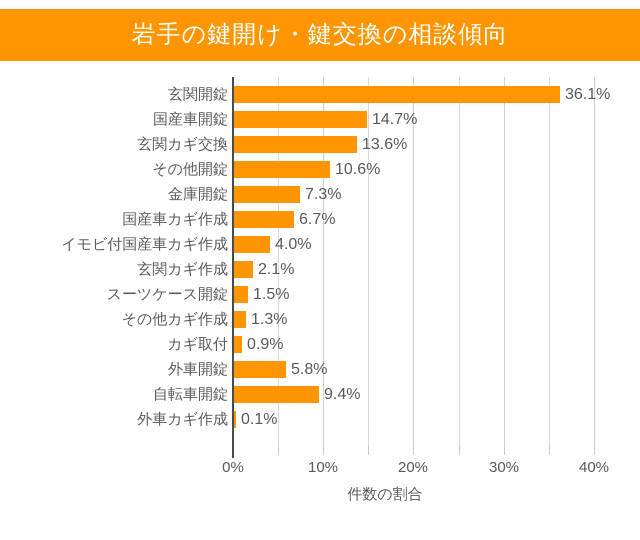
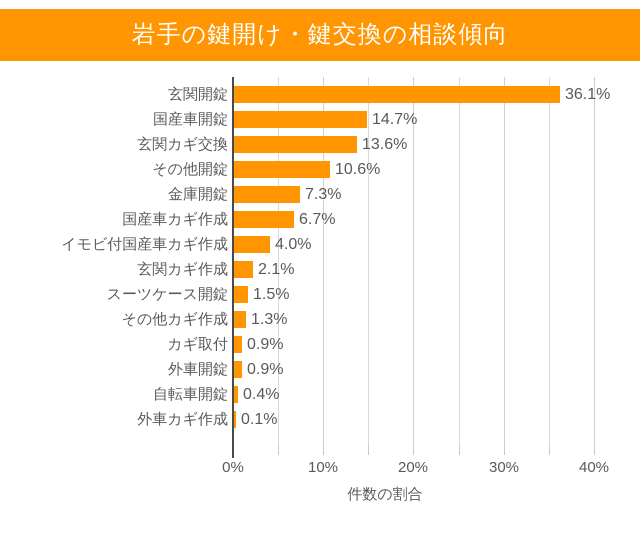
外車開錠: 5.8% -> 0.9%
自転車開錠: 9.4% -> 0.4%
